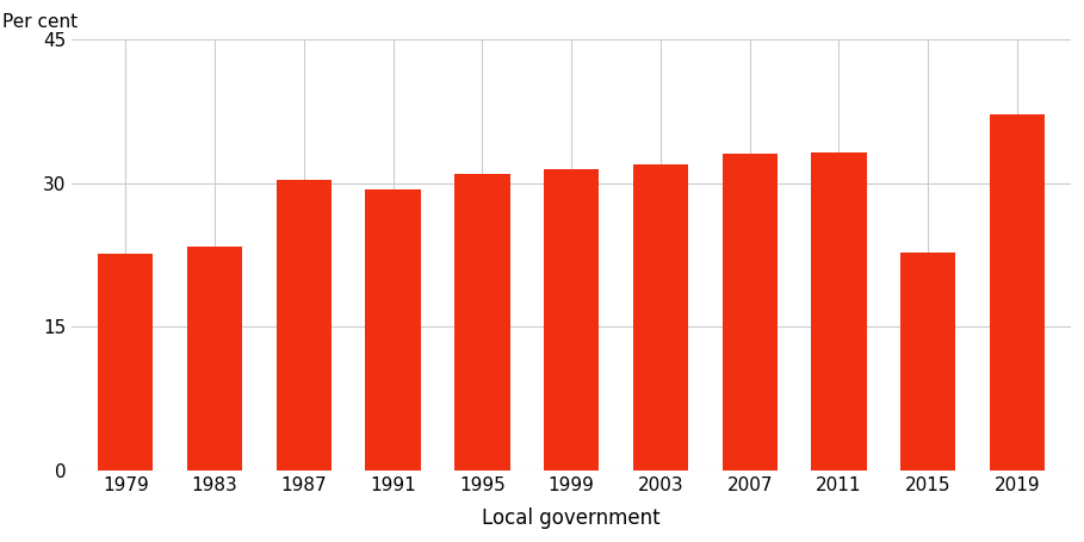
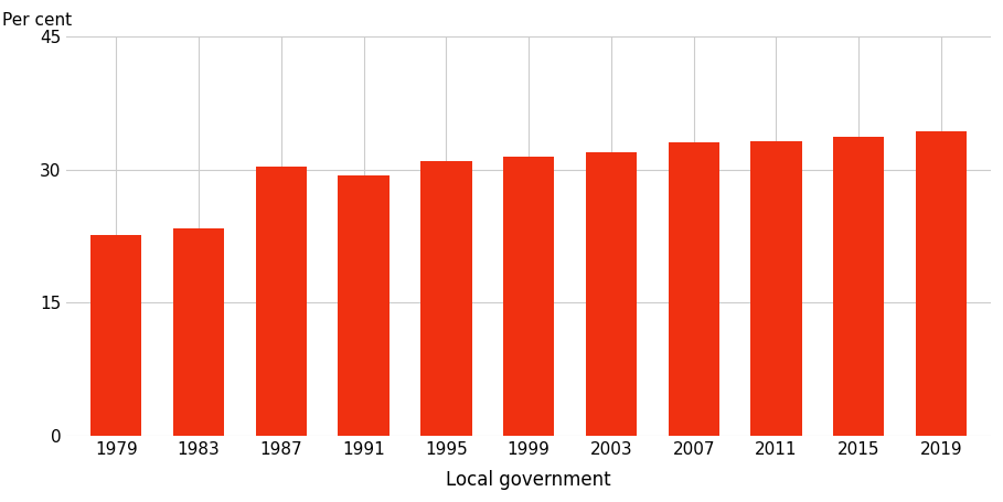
2015: 22.8 -> 33.7
2019: 37.2 -> 34.3
